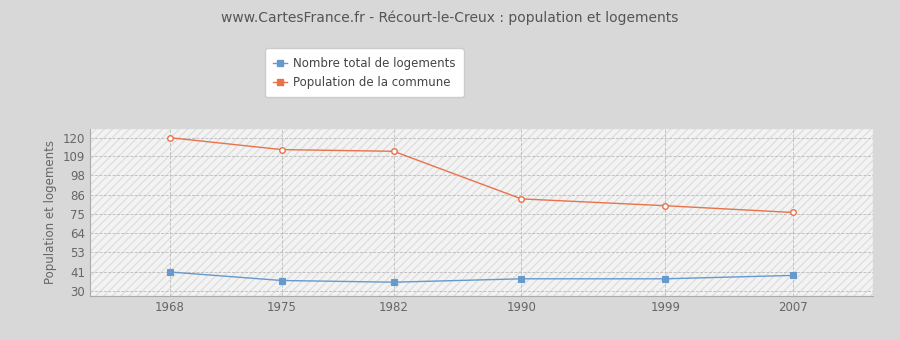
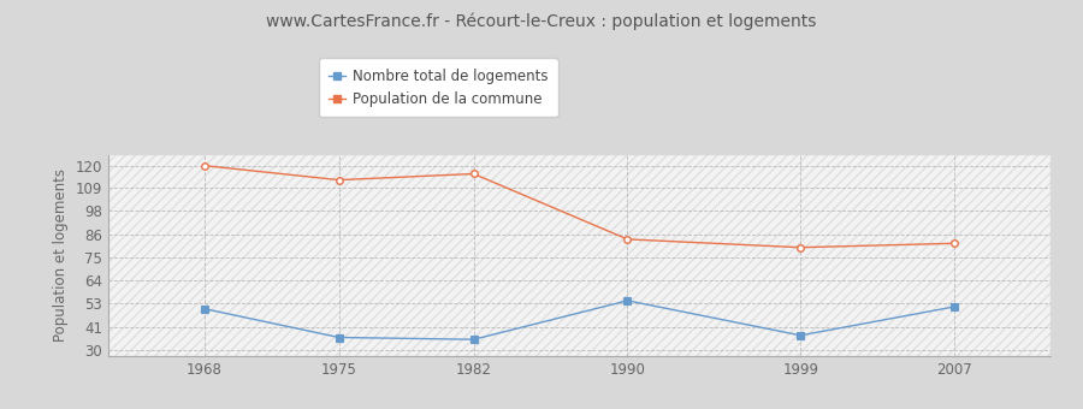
Nombre total de logements/1968: 41 -> 50
Population de la commune/1982: 112 -> 116
Nombre total de logements/1990: 37 -> 54
Nombre total de logements/2007: 39 -> 51
Population de la commune/2007: 76 -> 82
